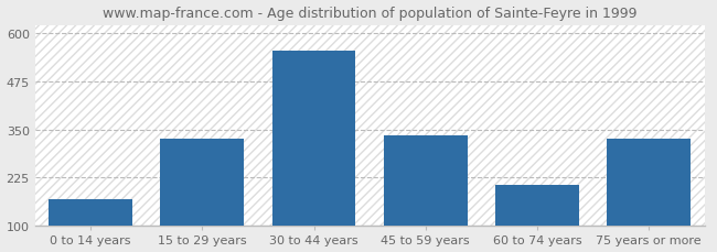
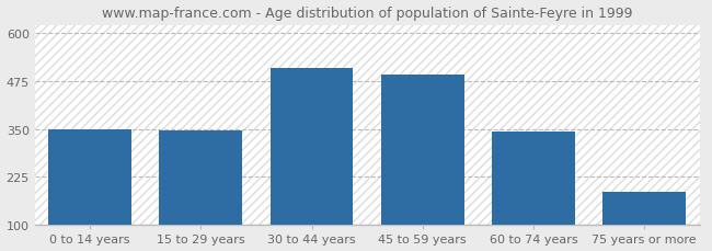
0 to 14 years: 170 -> 350
15 to 29 years: 325 -> 346
30 to 44 years: 555 -> 509
45 to 59 years: 335 -> 492
60 to 74 years: 205 -> 342
75 years or more: 325 -> 185
